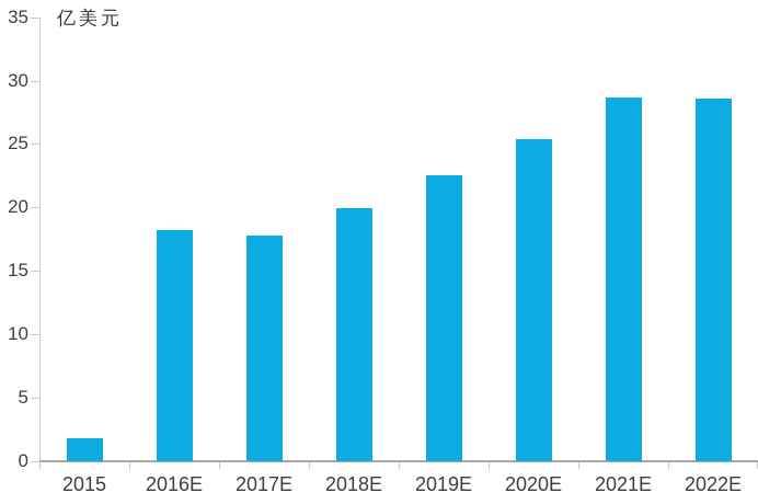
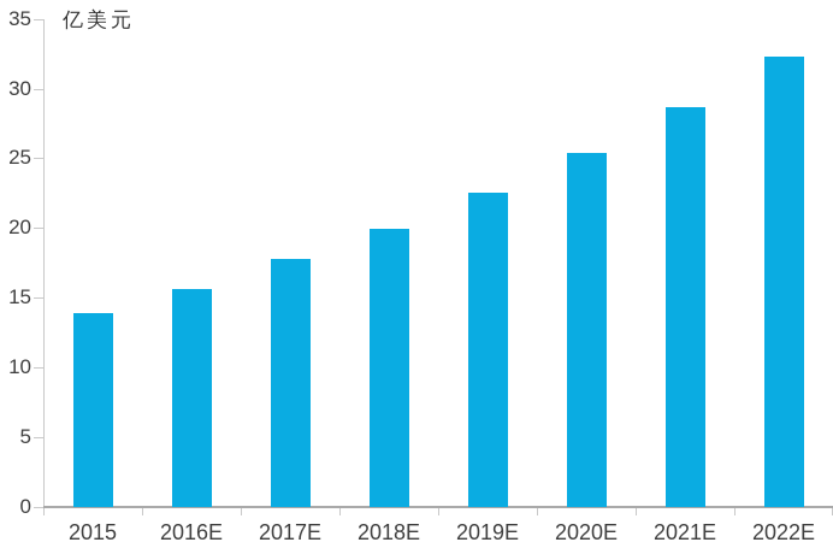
2015: 1.8 -> 13.9
2016E: 18.2 -> 15.6
2022E: 28.6 -> 32.3
